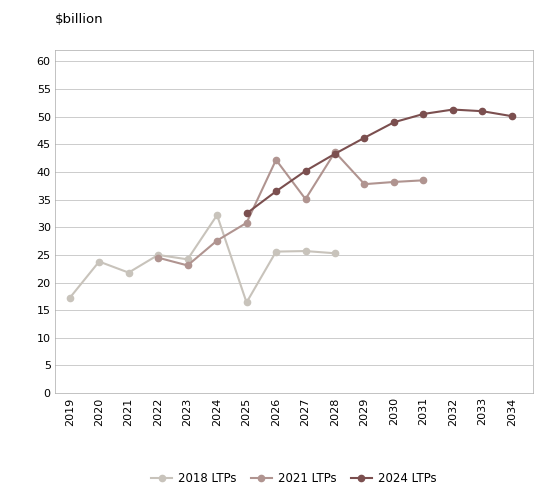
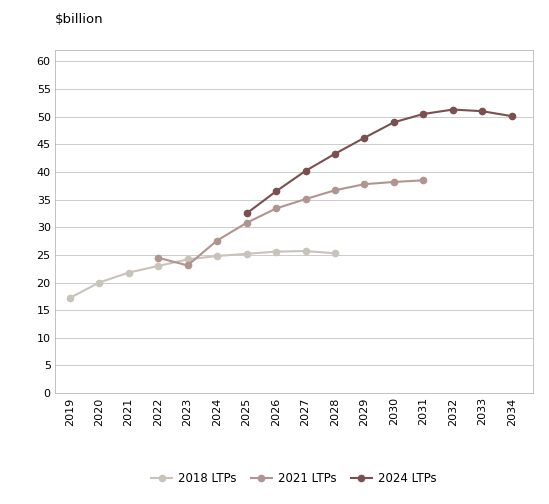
2018 LTPs/2020: 23.8 -> 20.0
2018 LTPs/2022: 25.0 -> 23.0
2018 LTPs/2024: 32.2 -> 24.8
2018 LTPs/2025: 16.4 -> 25.2
2021 LTPs/2026: 42.2 -> 33.4
2021 LTPs/2028: 43.6 -> 36.7
